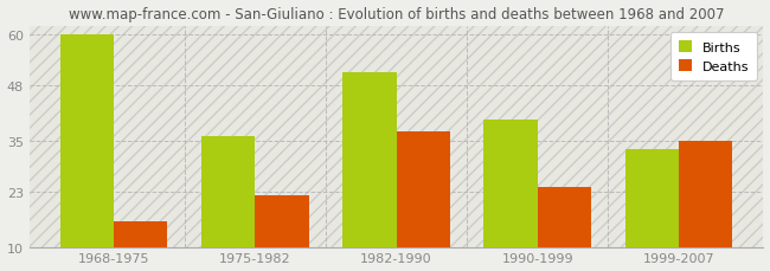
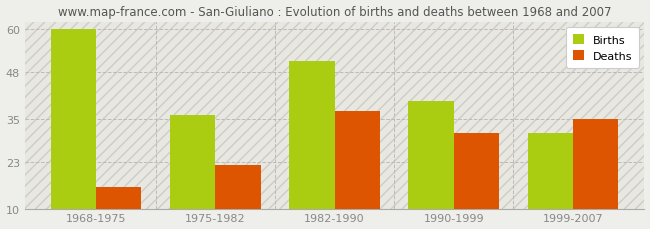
Deaths/1990-1999: 24 -> 31
Births/1999-2007: 33 -> 31
